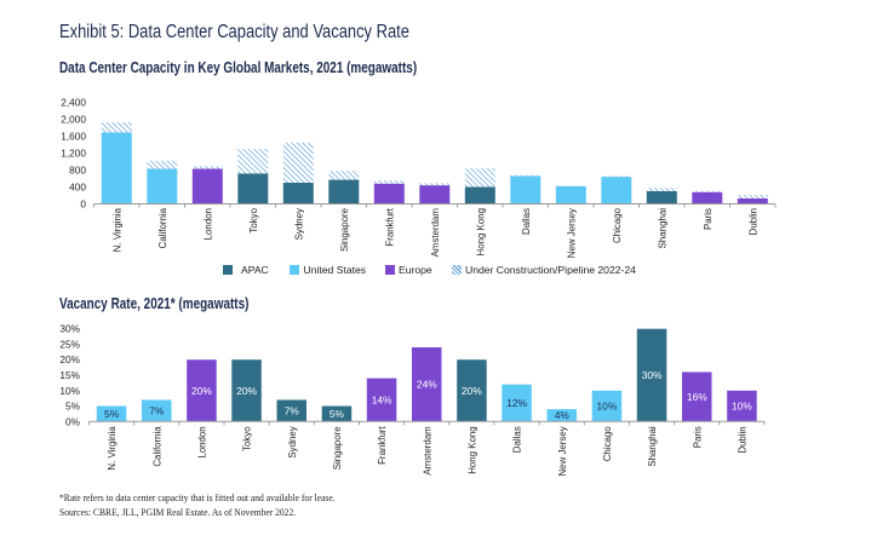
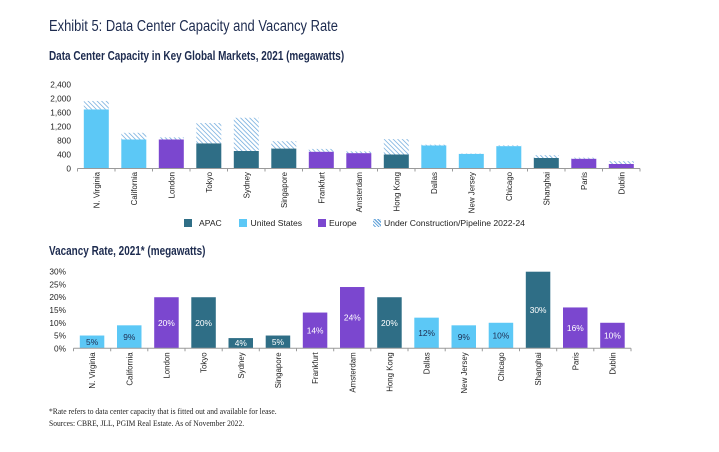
Vacancy Rate, 2021* (megawatts)/California: 7% -> 9%
Vacancy Rate, 2021* (megawatts)/Sydney: 7% -> 4%
Vacancy Rate, 2021* (megawatts)/New Jersey: 4% -> 9%
